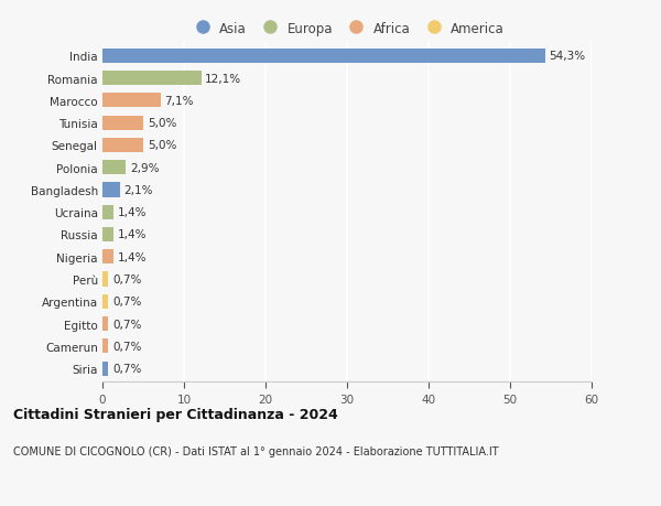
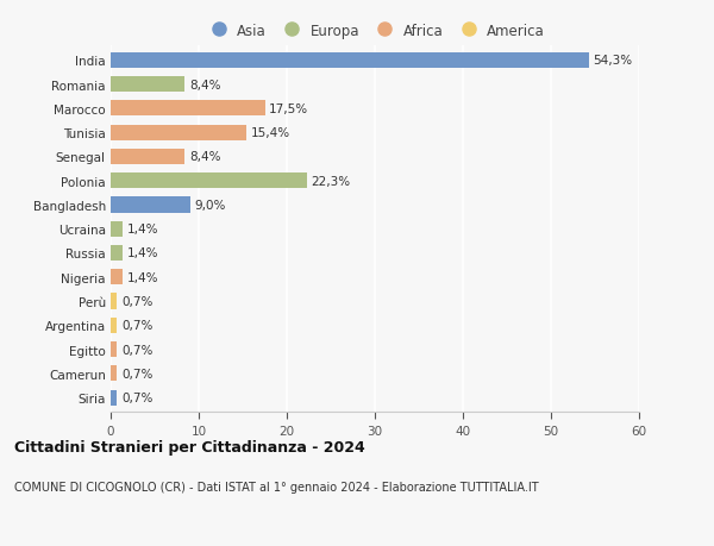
Romania: 12,1% -> 8,4%
Marocco: 7,1% -> 17,5%
Tunisia: 5,0% -> 15,4%
Senegal: 5,0% -> 8,4%
Polonia: 2,9% -> 22,3%
Bangladesh: 2,1% -> 9,0%
